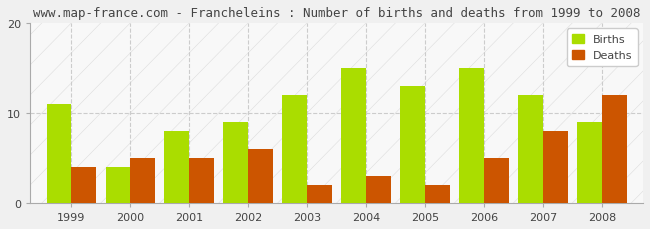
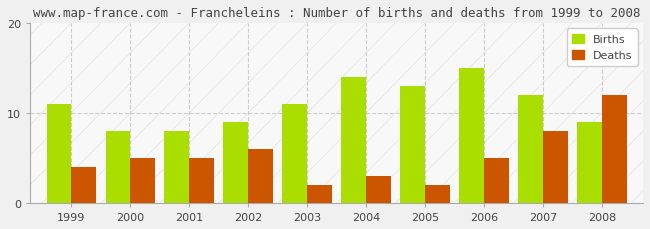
Births/2000: 4 -> 8
Births/2003: 12 -> 11
Births/2004: 15 -> 14
